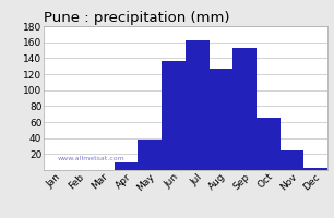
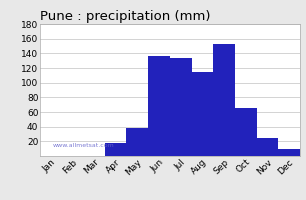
Apr: 10 -> 18
Jul: 162 -> 134
Aug: 127 -> 114
Dec: 3 -> 10
